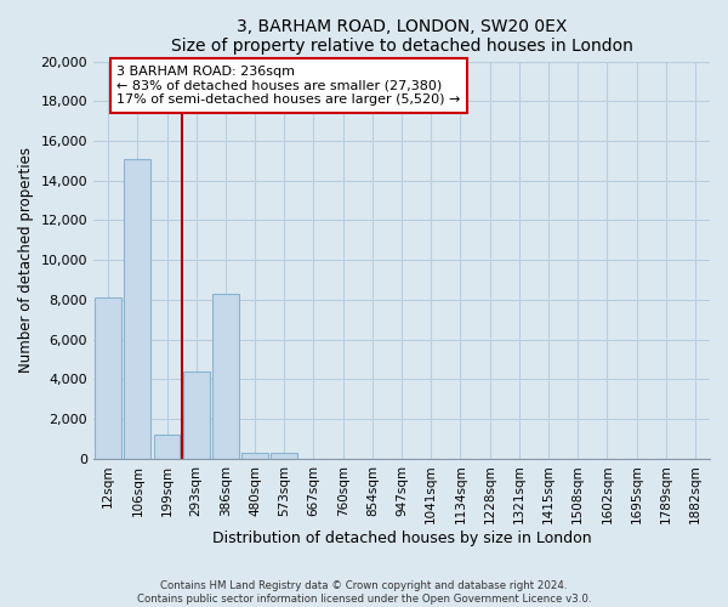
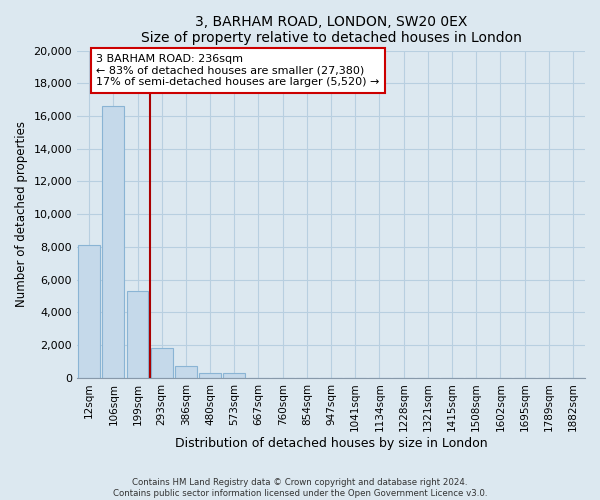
106sqm: 15,100 -> 16,600
199sqm: 1,200 -> 5,300
293sqm: 4,400 -> 1,800
386sqm: 8,300 -> 800
